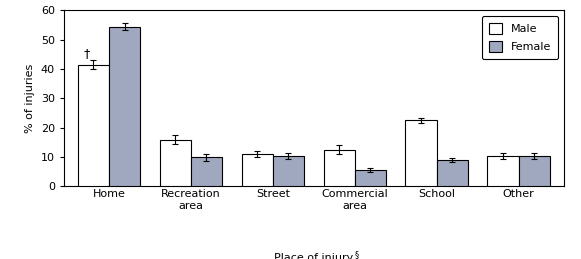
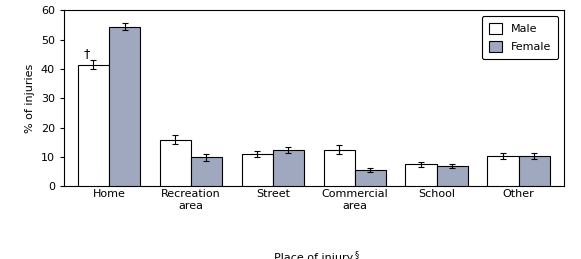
Female/Street: 10.5 -> 12.5
Male/School: 22.5 -> 7.5
Female/School: 9.0 -> 7.0
